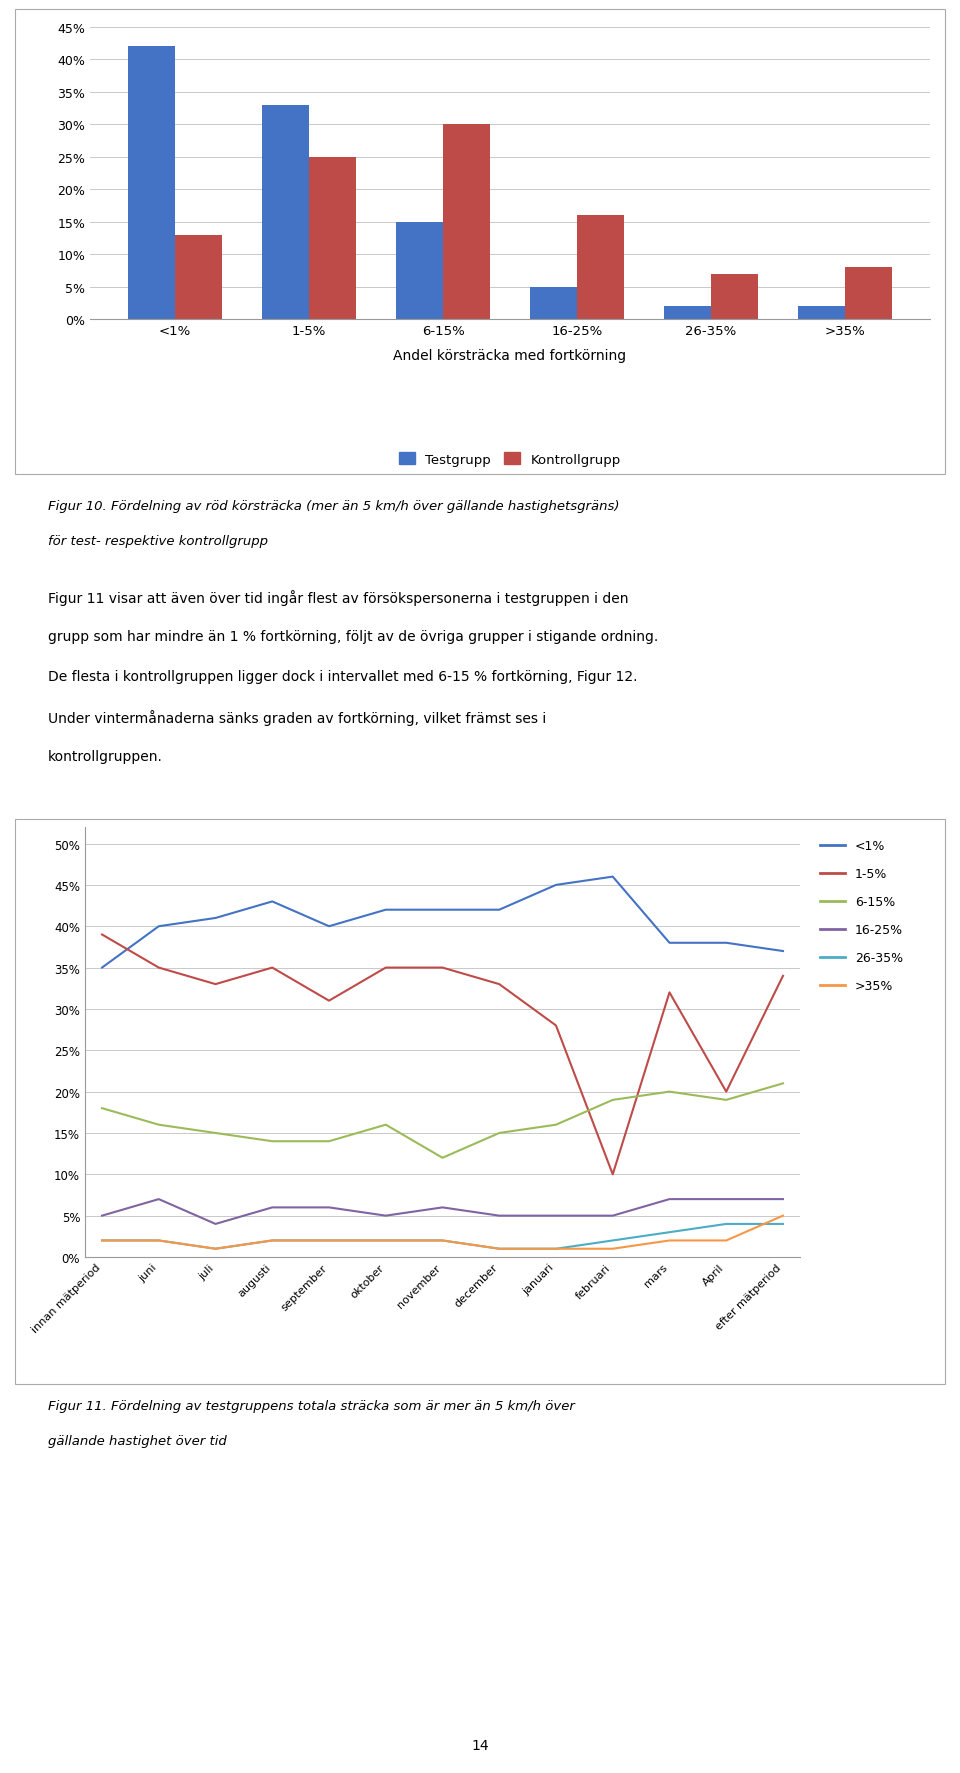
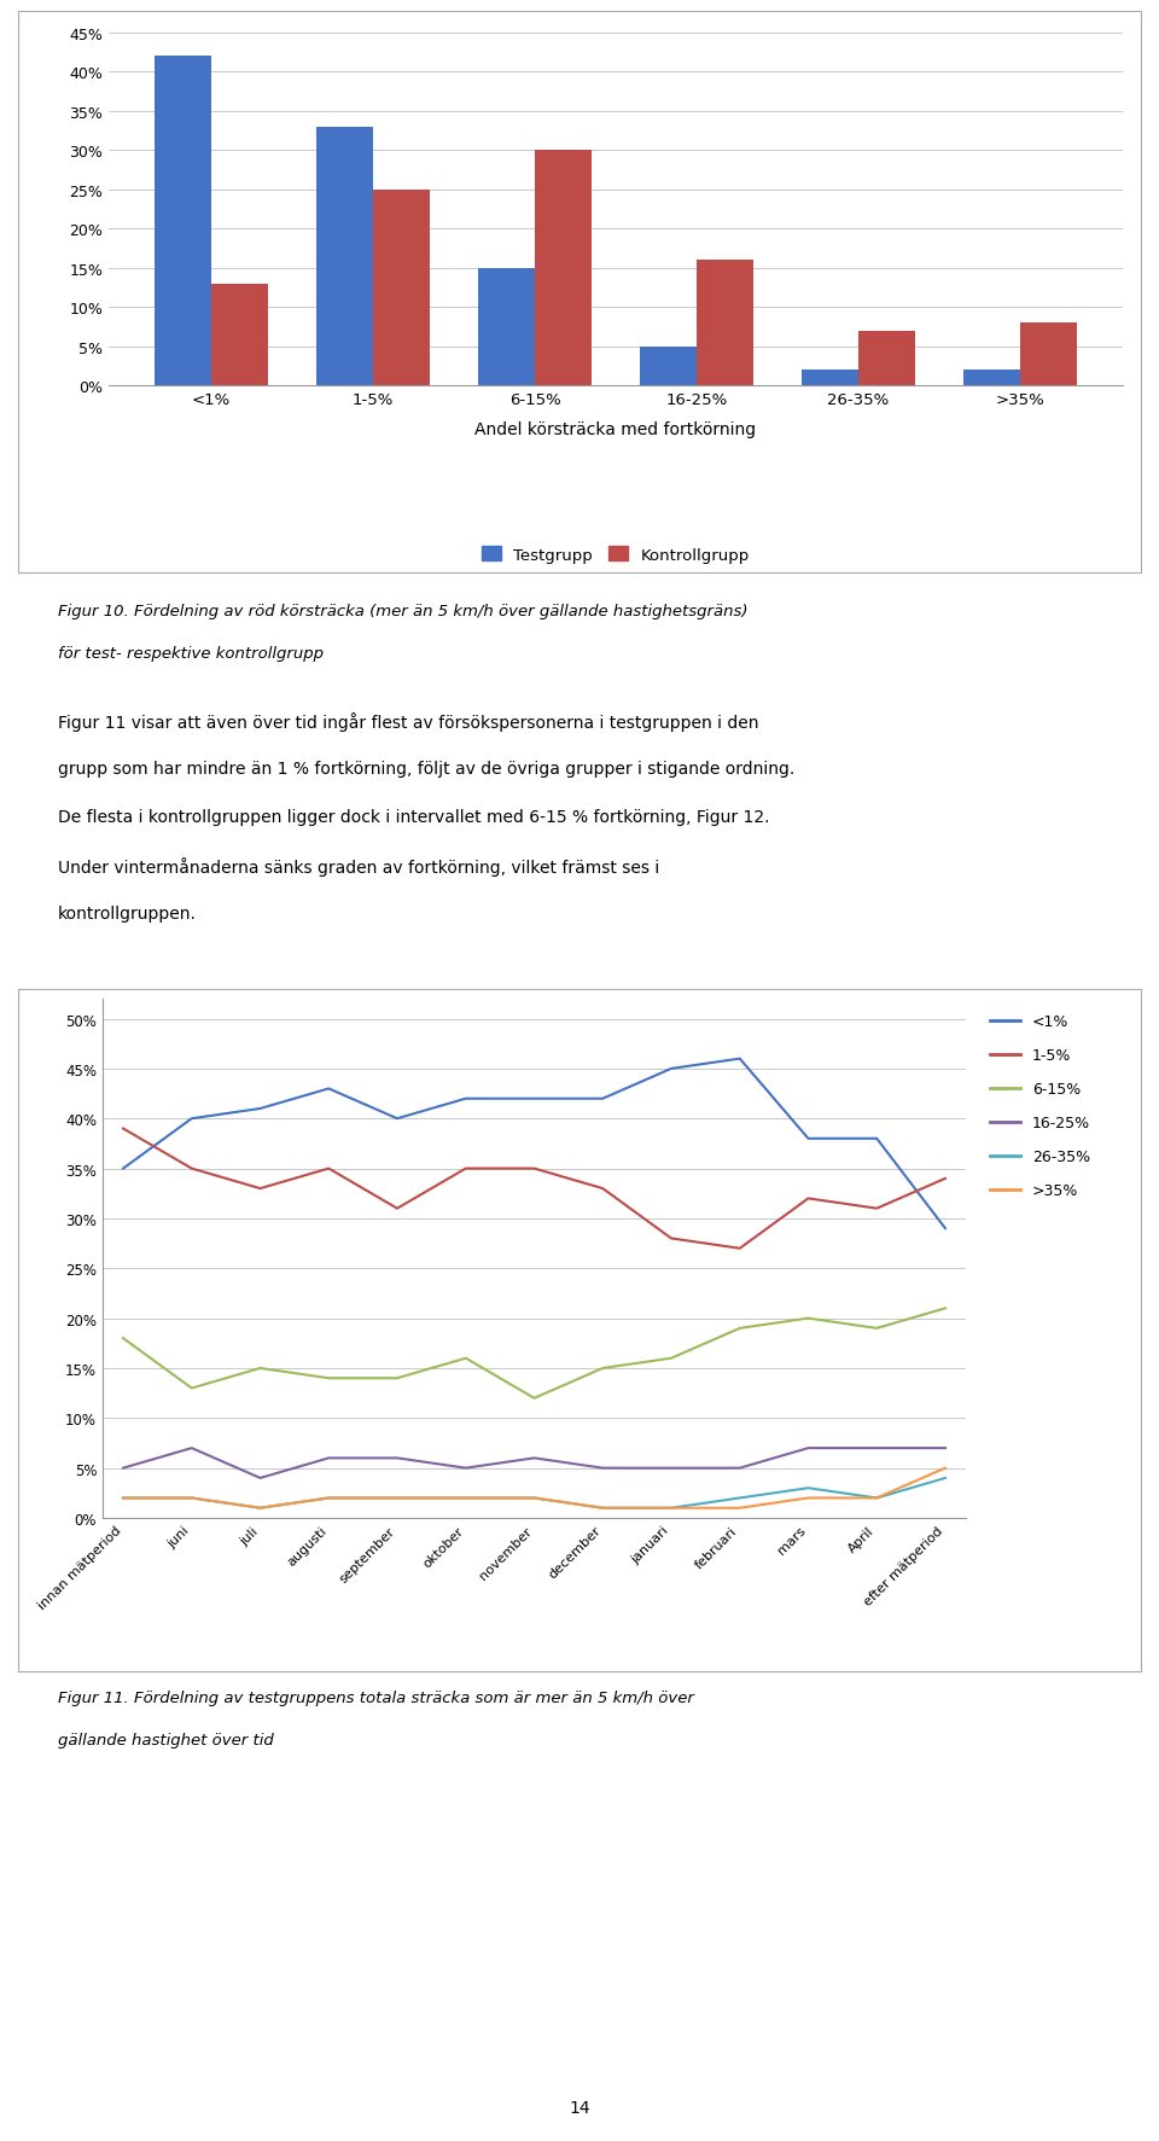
6-15%/juni: 16% -> 13%
1-5%/februari: 10% -> 27%
1-5%/April: 20% -> 31%
26-35%/April: 4% -> 2%
<1%/efter mätperiod: 37% -> 29%
